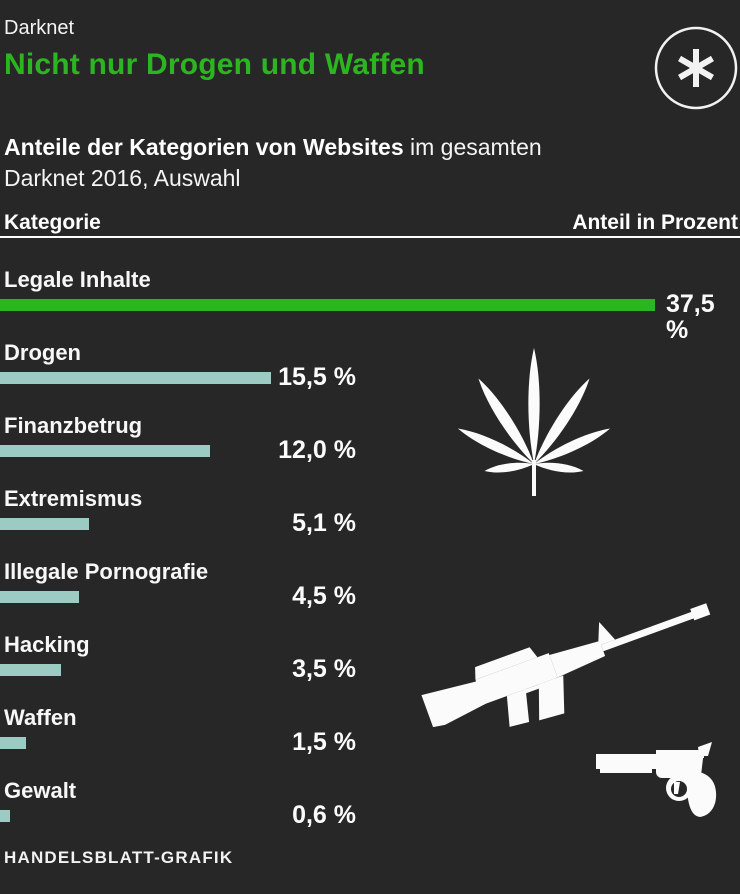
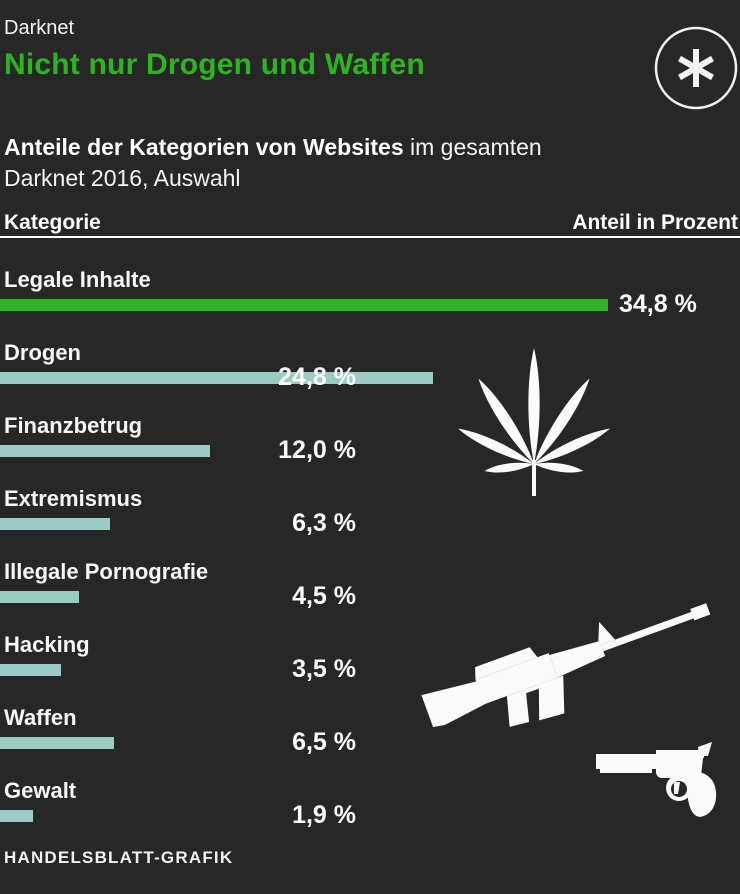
Legale Inhalte: 37,5 -> 34,8
Drogen: 15,5 -> 24,8
Extremismus: 5,1 -> 6,3
Waffen: 1,5 -> 6,5
Gewalt: 0,6 -> 1,9
